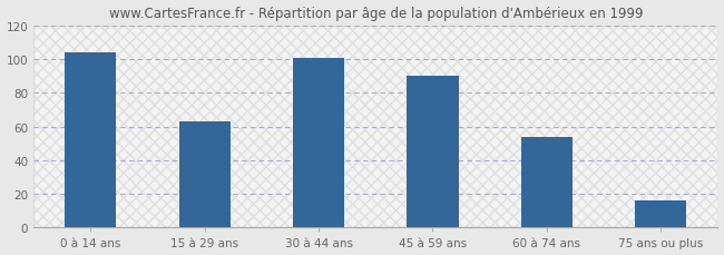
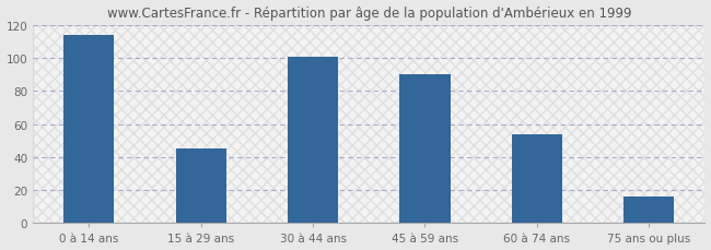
0 à 14 ans: 104 -> 114
15 à 29 ans: 63 -> 45
